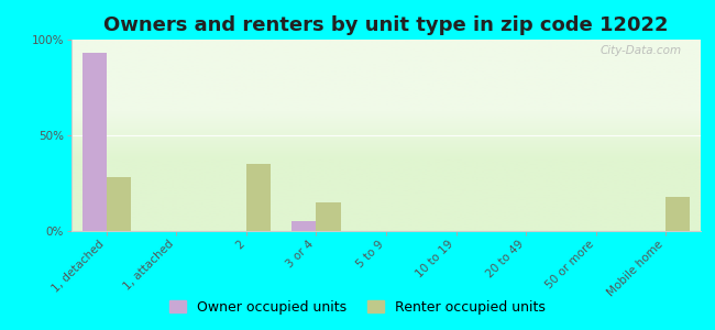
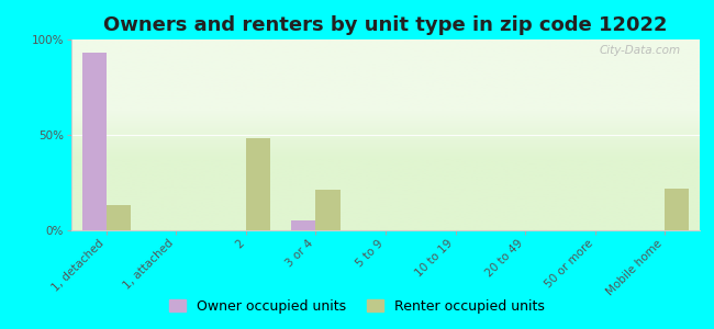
Renter occupied units/1, detached: 28% -> 13%
Renter occupied units/2: 35% -> 48%
Renter occupied units/3 or 4: 15% -> 21%
Renter occupied units/Mobile home: 18% -> 22%
